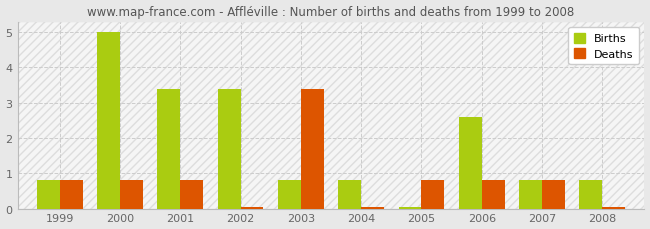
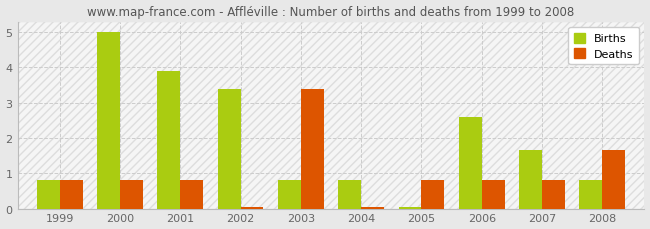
Births/2001: 3.40 -> 3.90
Births/2007: 0.80 -> 1.65
Deaths/2008: 0.05 -> 1.65
